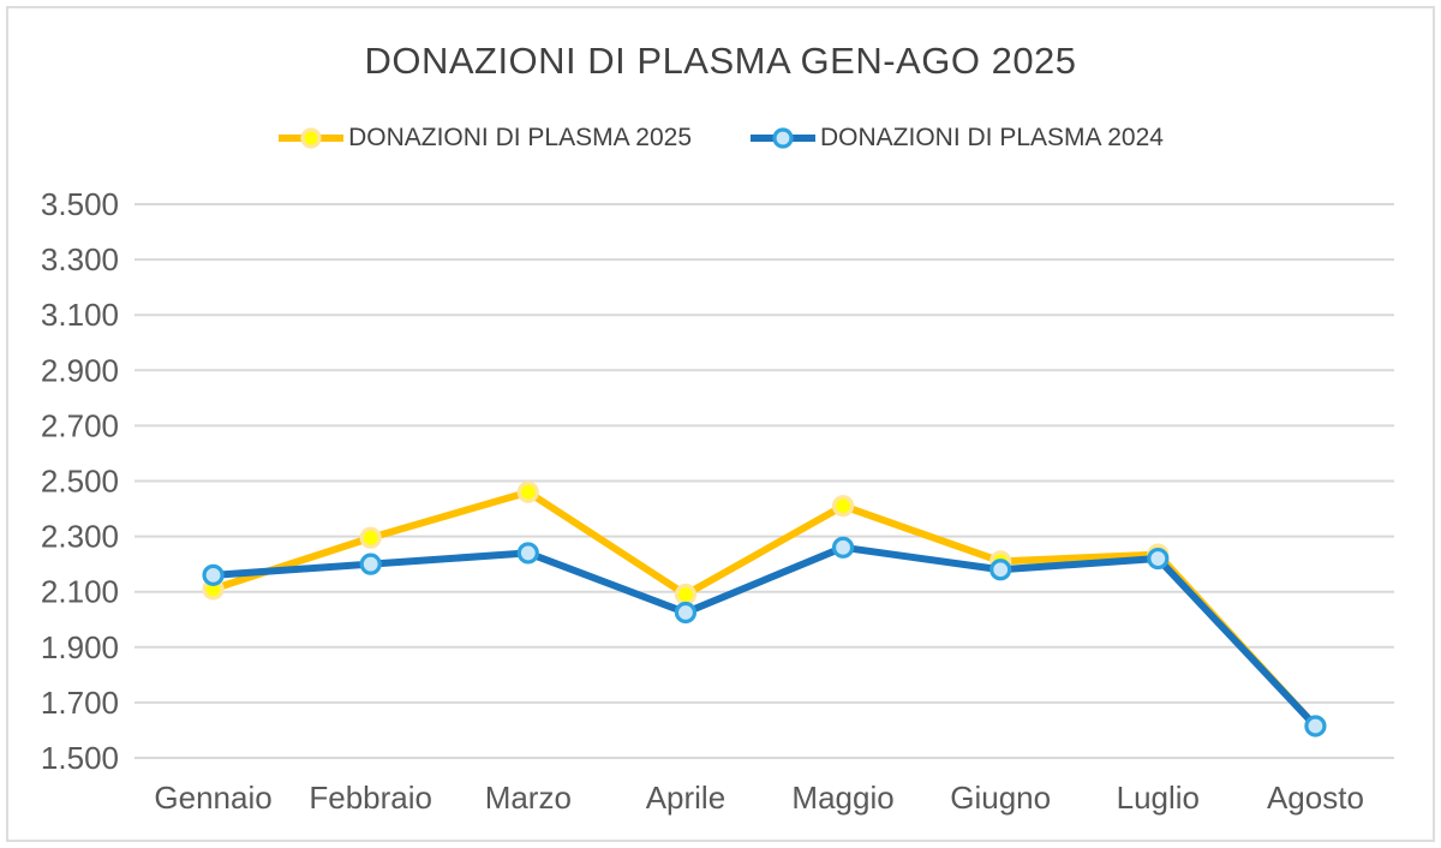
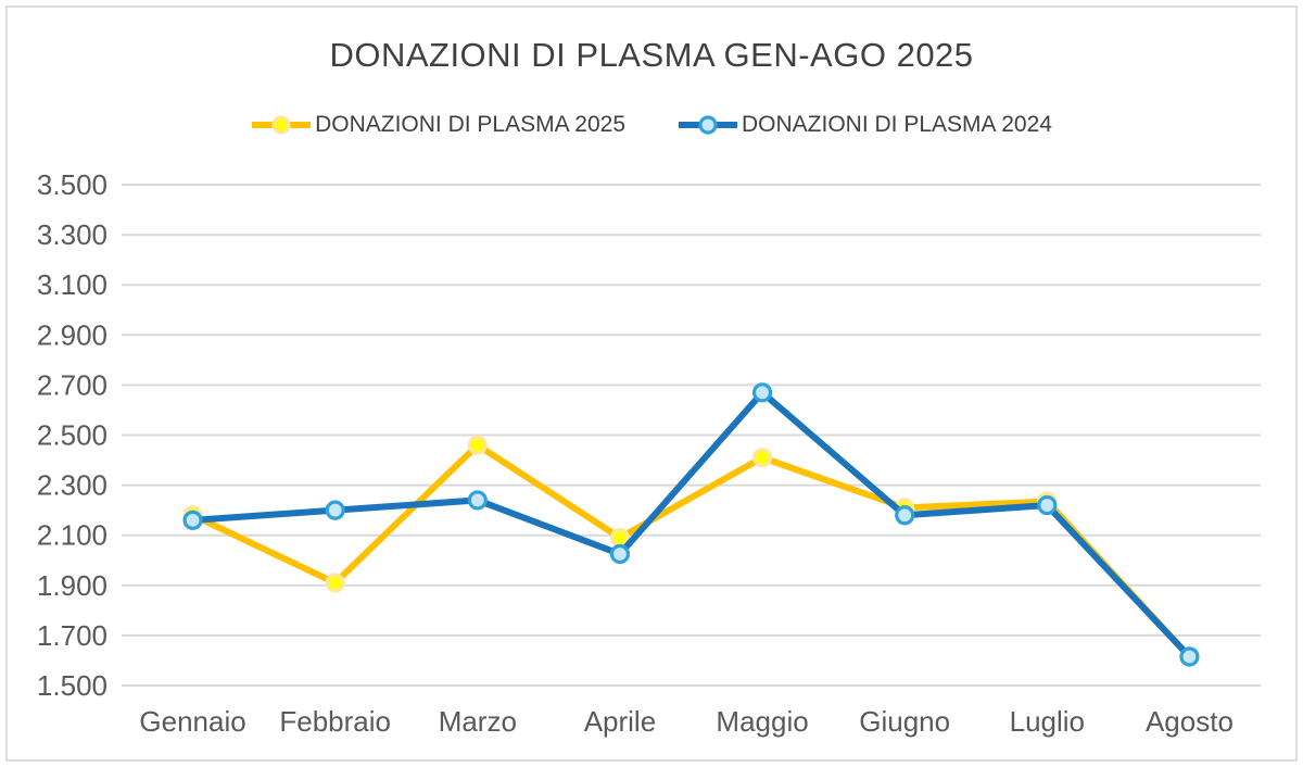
DONAZIONI DI PLASMA 2025/Gennaio: 2110 -> 2180
DONAZIONI DI PLASMA 2025/Febbraio: 2300 -> 1910
DONAZIONI DI PLASMA 2024/Maggio: 2260 -> 2670
